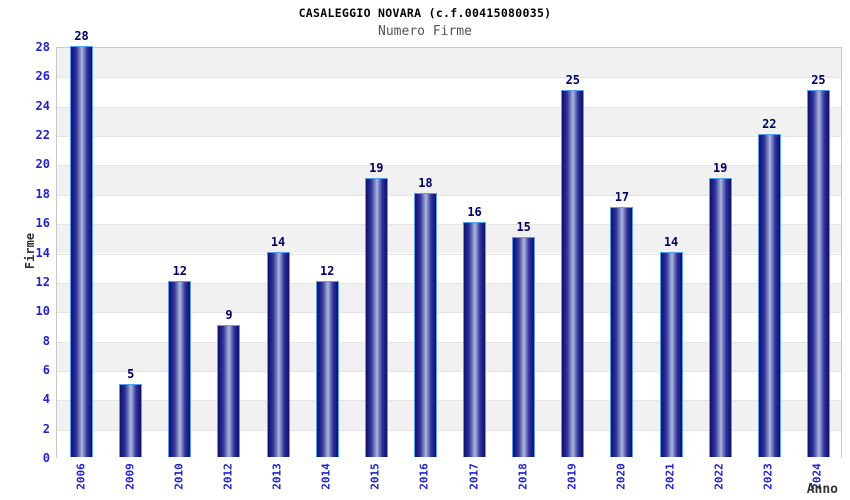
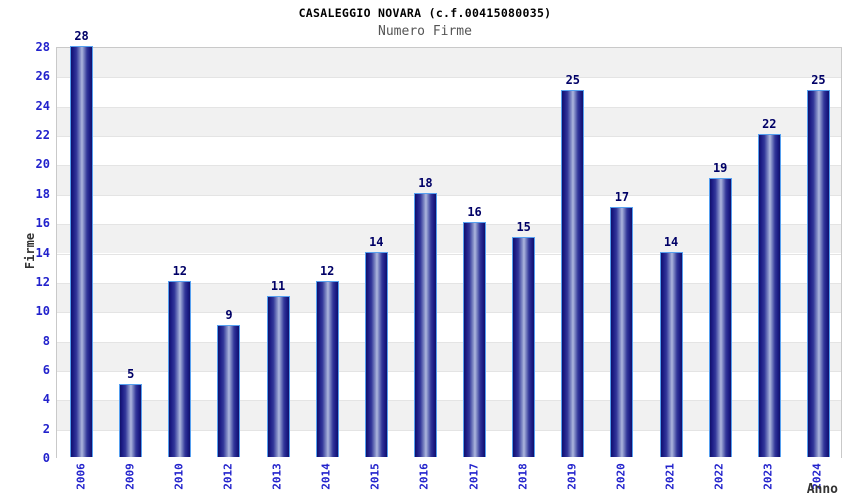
2013: 14 -> 11
2015: 19 -> 14
